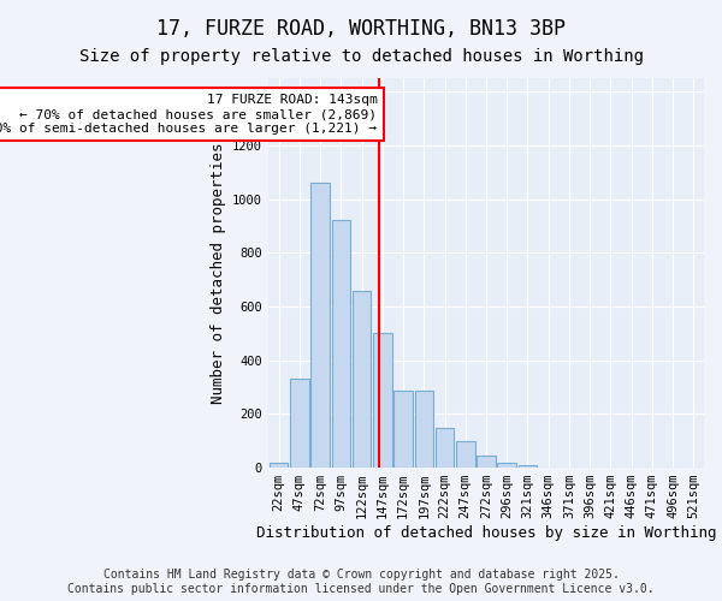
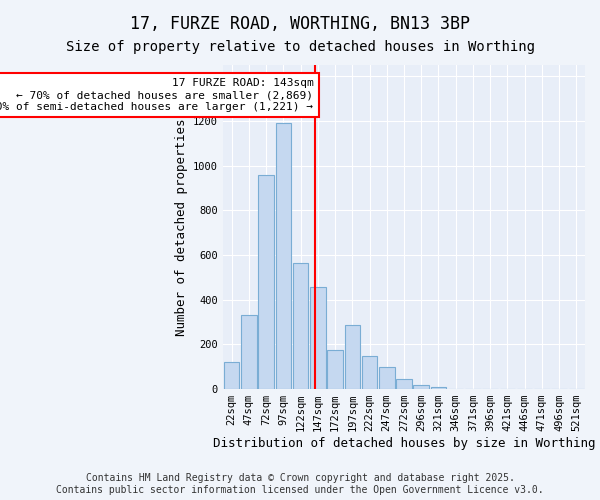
22sqm: 20 -> 120
72sqm: 1060 -> 960
97sqm: 920 -> 1190
122sqm: 660 -> 565
147sqm: 500 -> 455
172sqm: 285 -> 175
